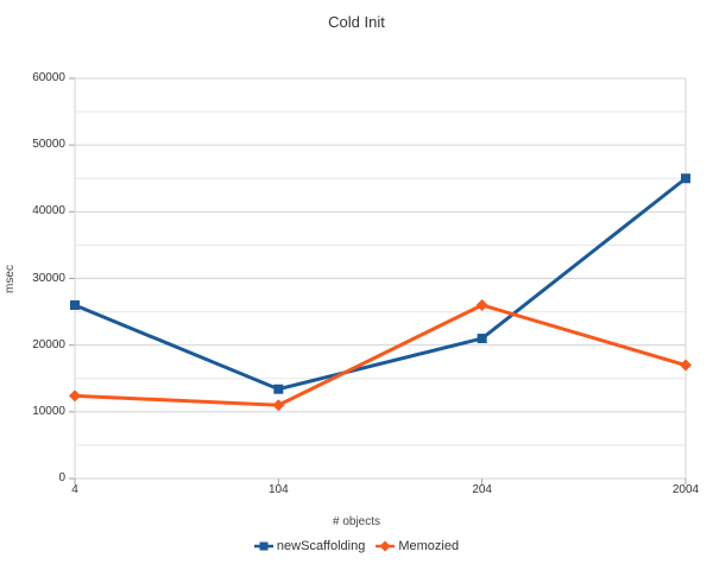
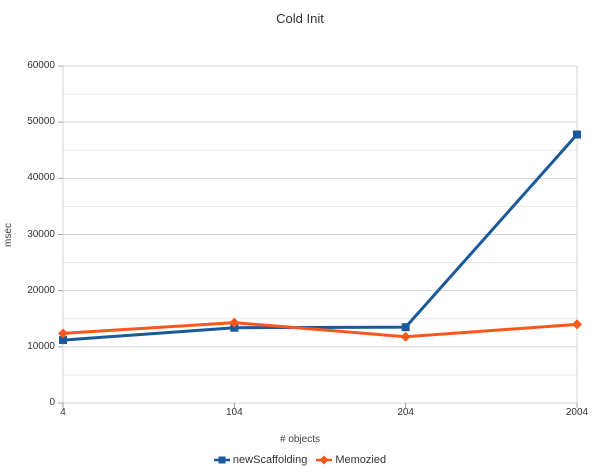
newScaffolding/4: 26000 -> 11000
Memozied/104: 11000 -> 14000
newScaffolding/204: 21000 -> 14000
Memozied/204: 26000 -> 12000
newScaffolding/2004: 45000 -> 48000
Memozied/2004: 17000 -> 14000
